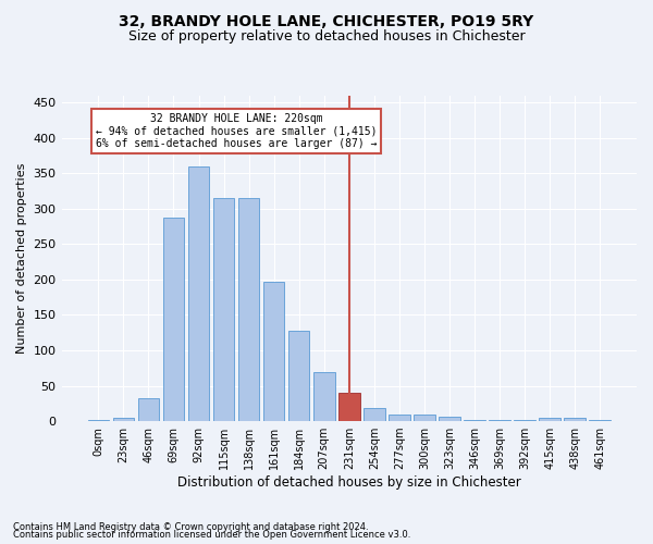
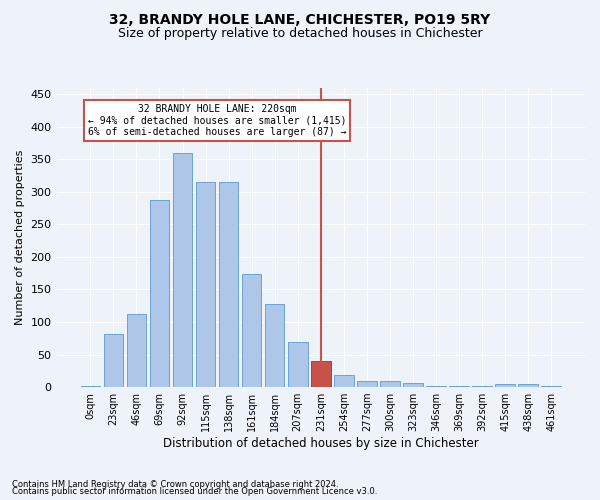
23sqm: 5 -> 82
46sqm: 33 -> 112
161sqm: 197 -> 174
